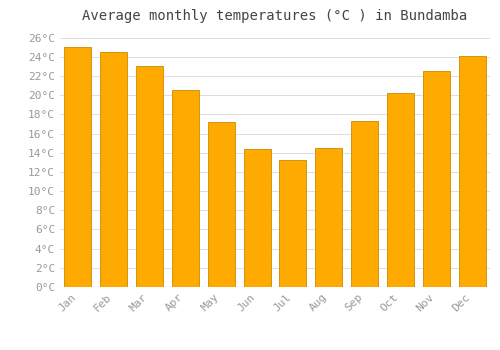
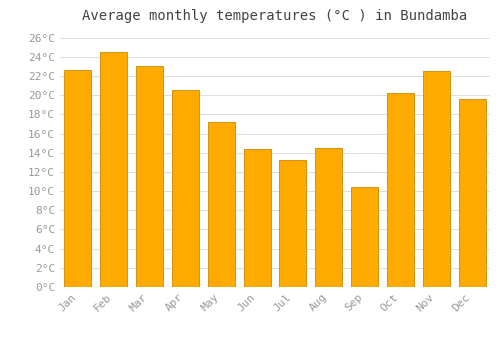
Jan: 25.0°C -> 22.6°C
Sep: 17.3°C -> 10.4°C
Dec: 24.1°C -> 19.6°C
